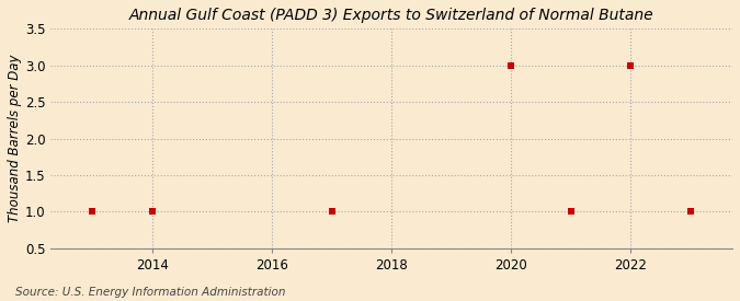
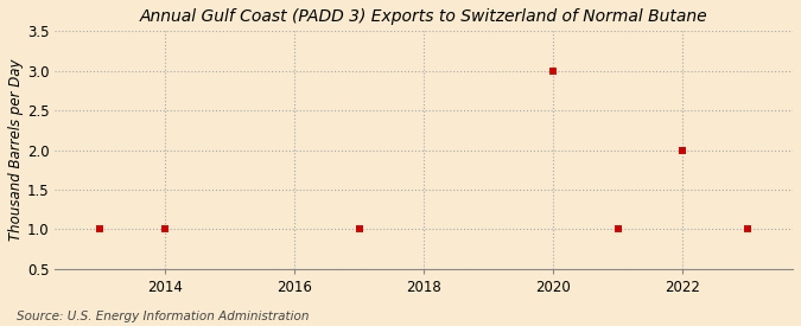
2022: 3 -> 2
